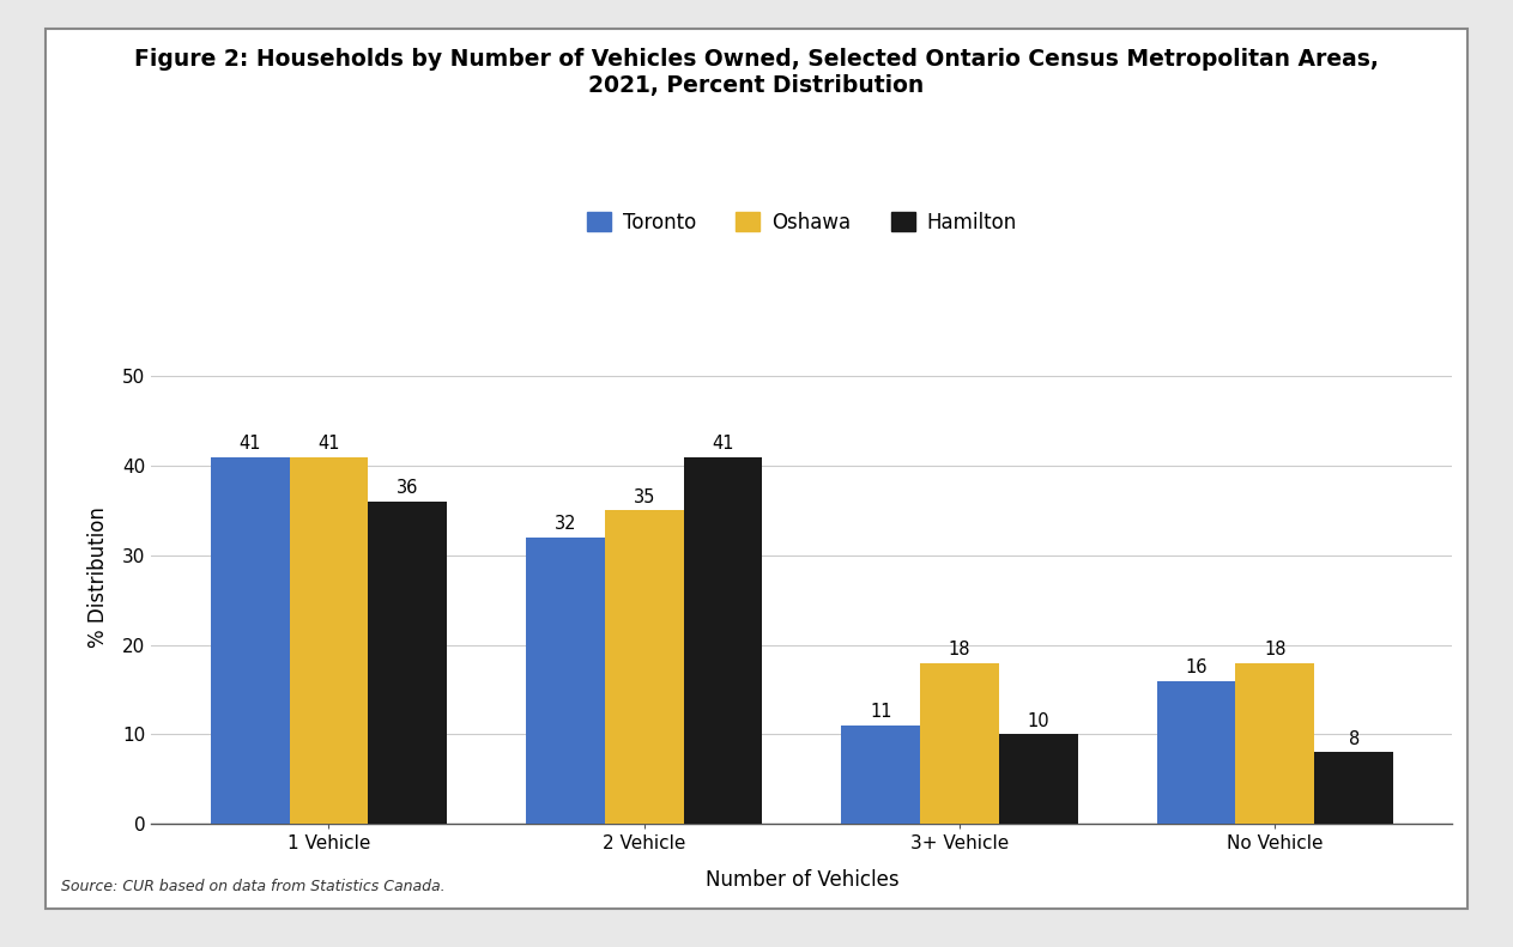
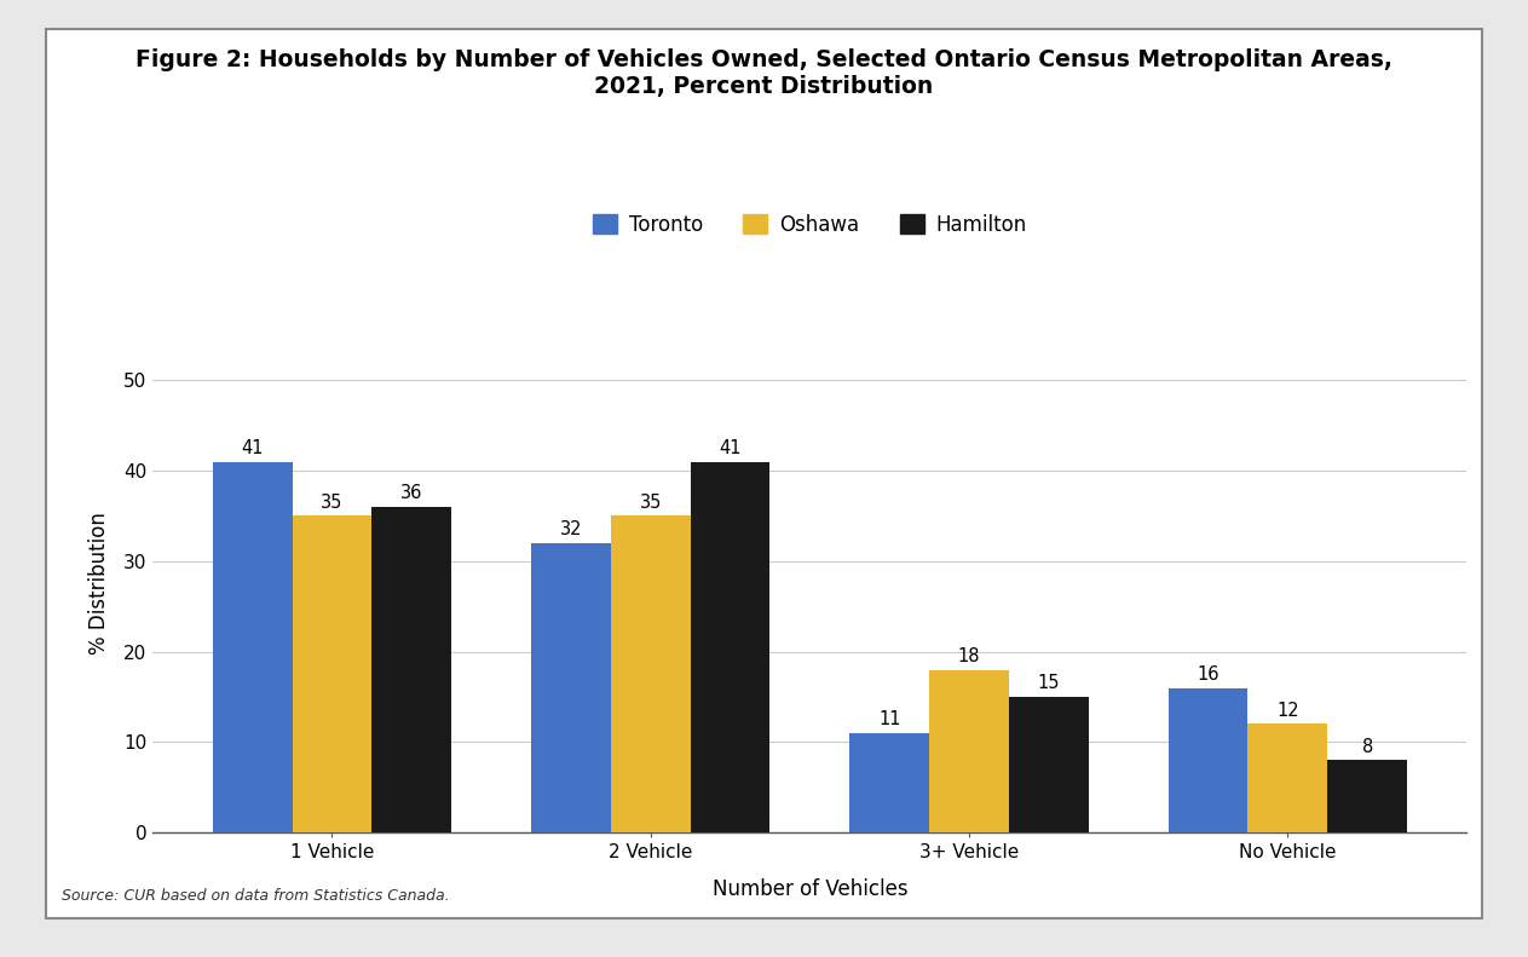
Oshawa/1 Vehicle: 41 -> 35
Hamilton/3+ Vehicle: 10 -> 15
Oshawa/No Vehicle: 18 -> 12
